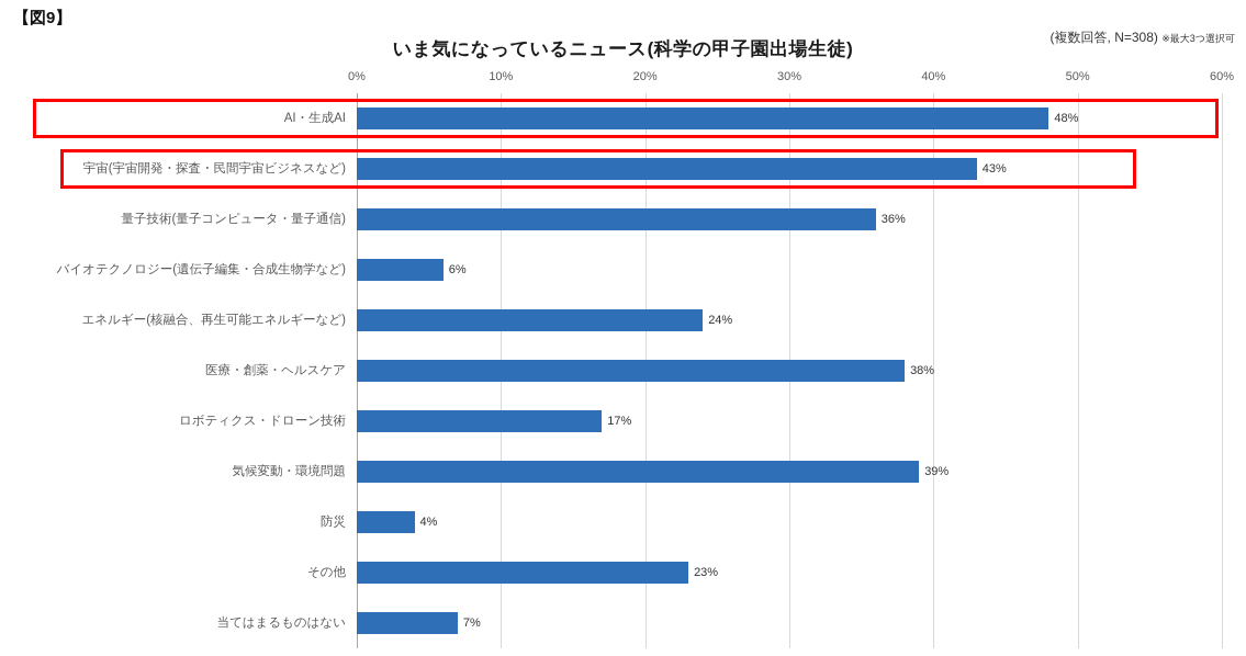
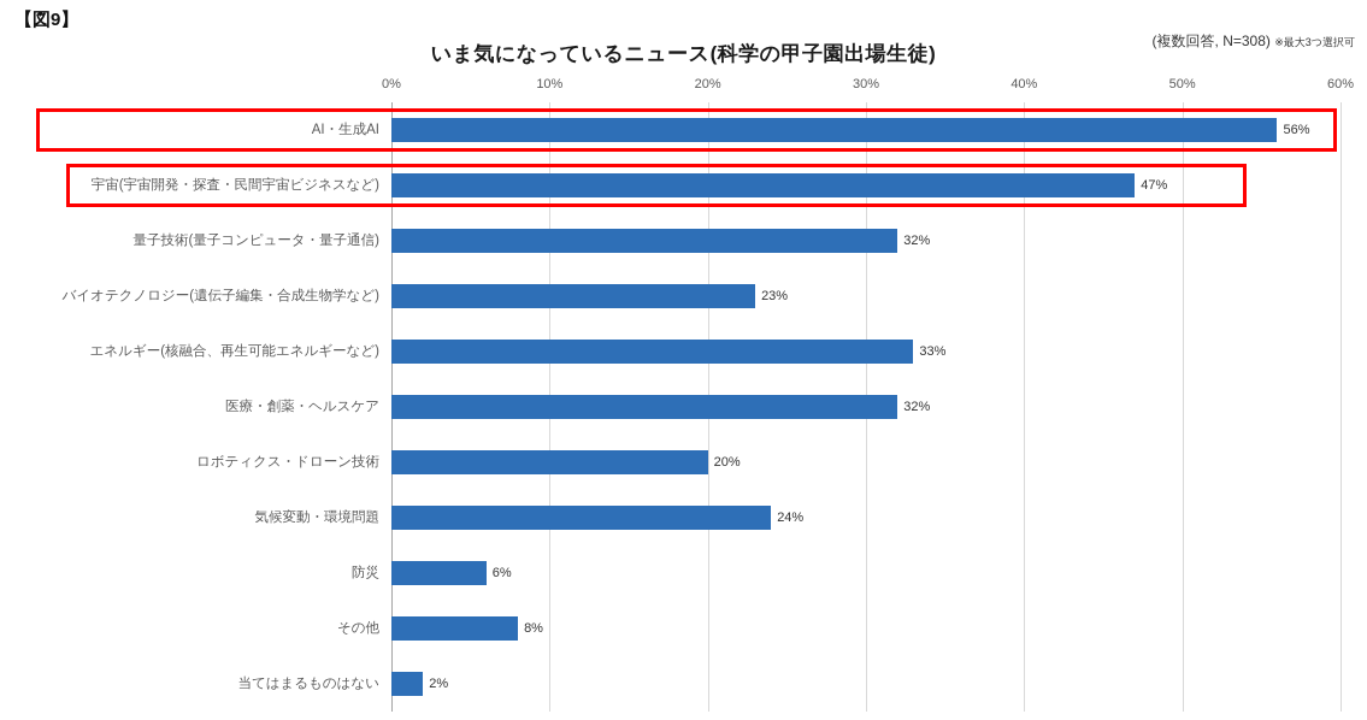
AI・生成AI: 48% -> 56%
宇宙(宇宙開発・探査・民間宇宙ビジネスなど): 43% -> 47%
量子技術(量子コンピュータ・量子通信): 36% -> 32%
バイオテクノロジー(遺伝子編集・合成生物学など): 6% -> 23%
エネルギー(核融合、再生可能エネルギーなど): 24% -> 33%
医療・創薬・ヘルスケア: 38% -> 32%
ロボティクス・ドローン技術: 17% -> 20%
気候変動・環境問題: 39% -> 24%
防災: 4% -> 6%
その他: 23% -> 8%
当てはまるものはない: 7% -> 2%
